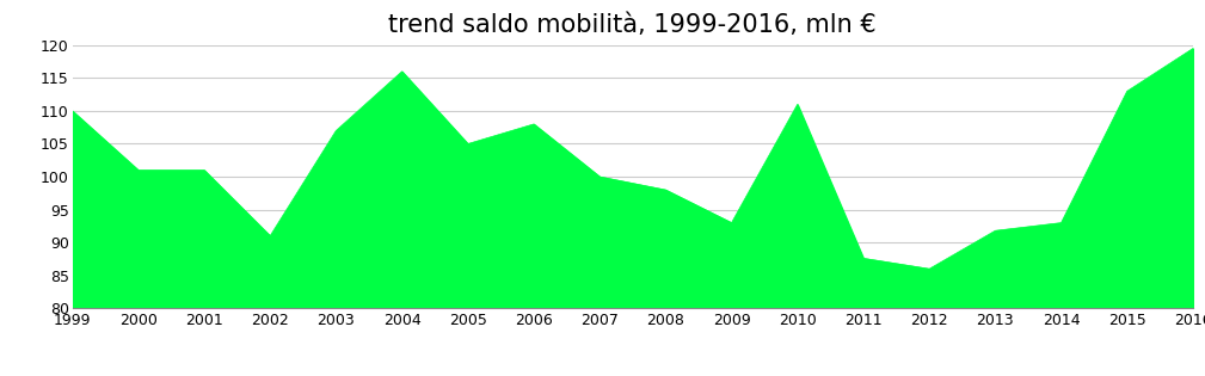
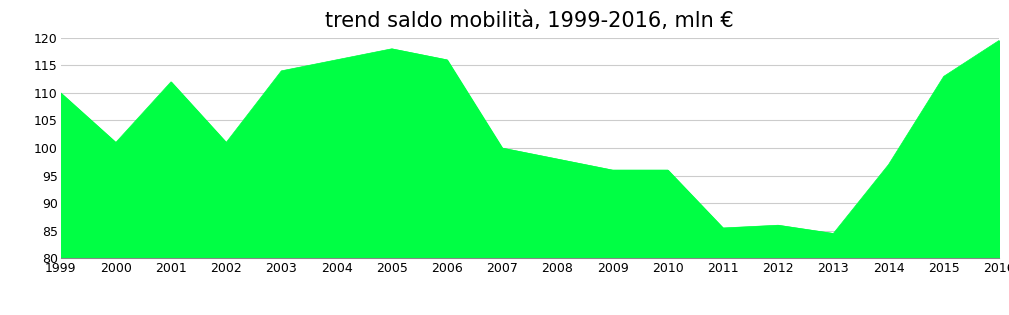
2001: 101.0 -> 112.0
2002: 91.0 -> 101.0
2003: 107.0 -> 114.0
2005: 105.0 -> 118.0
2006: 108.0 -> 116.0
2009: 93.0 -> 96.0
2010: 111.0 -> 96.0
2011: 87.6 -> 85.5
2013: 91.8 -> 84.5
2014: 93.0 -> 97.0
